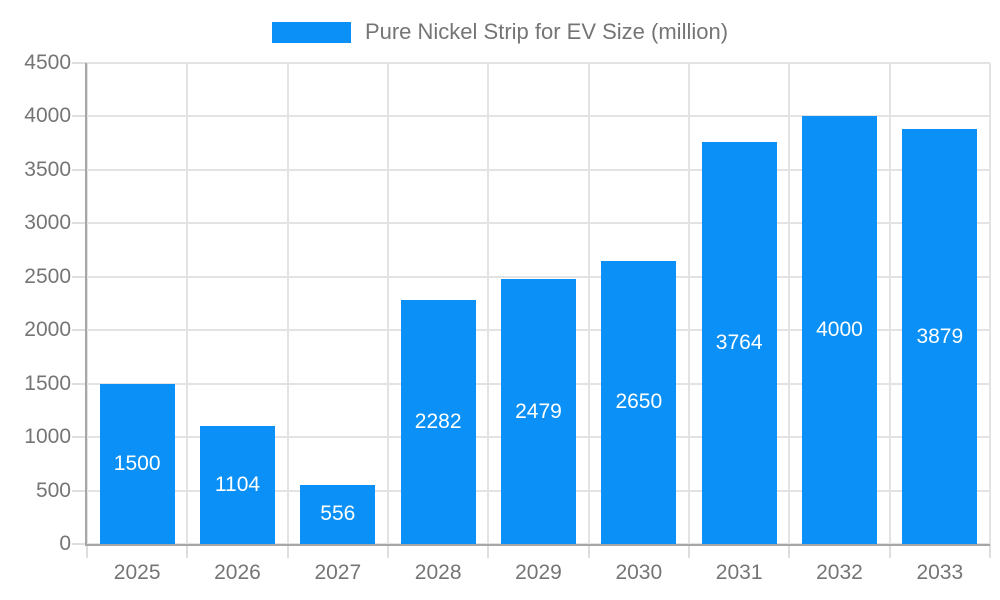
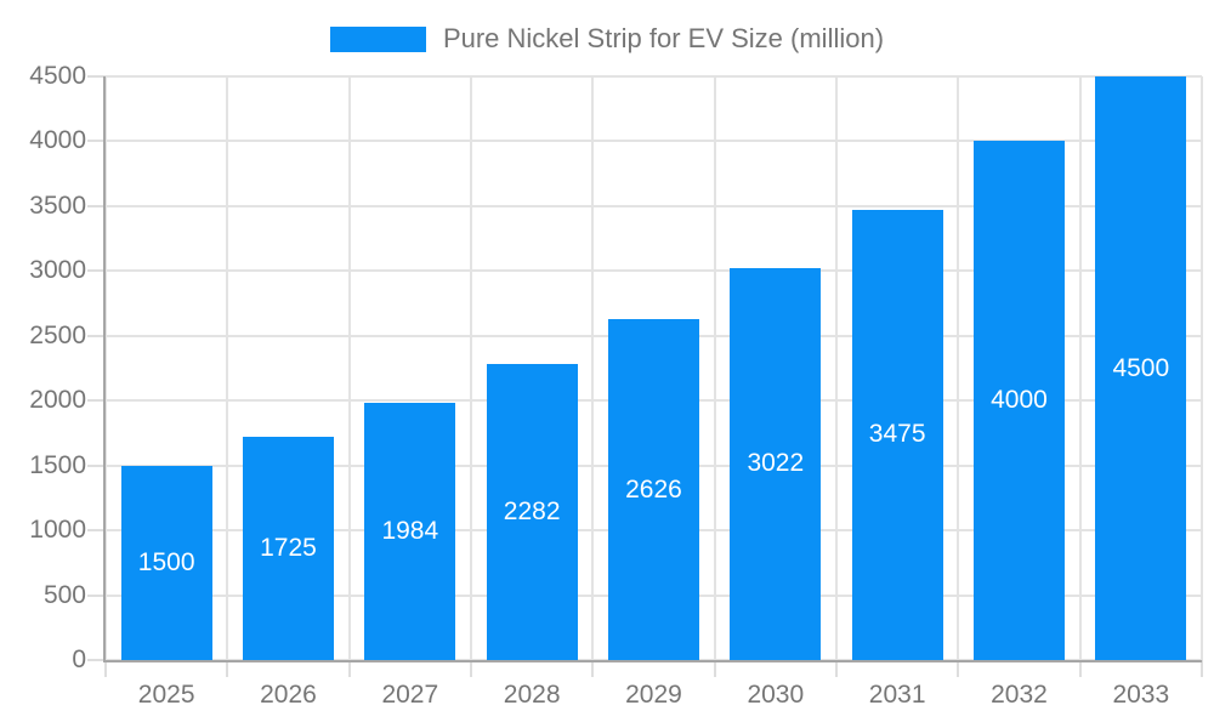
2026: 1104 -> 1725
2027: 556 -> 1984
2029: 2479 -> 2626
2030: 2650 -> 3022
2031: 3764 -> 3475
2033: 3879 -> 4500
